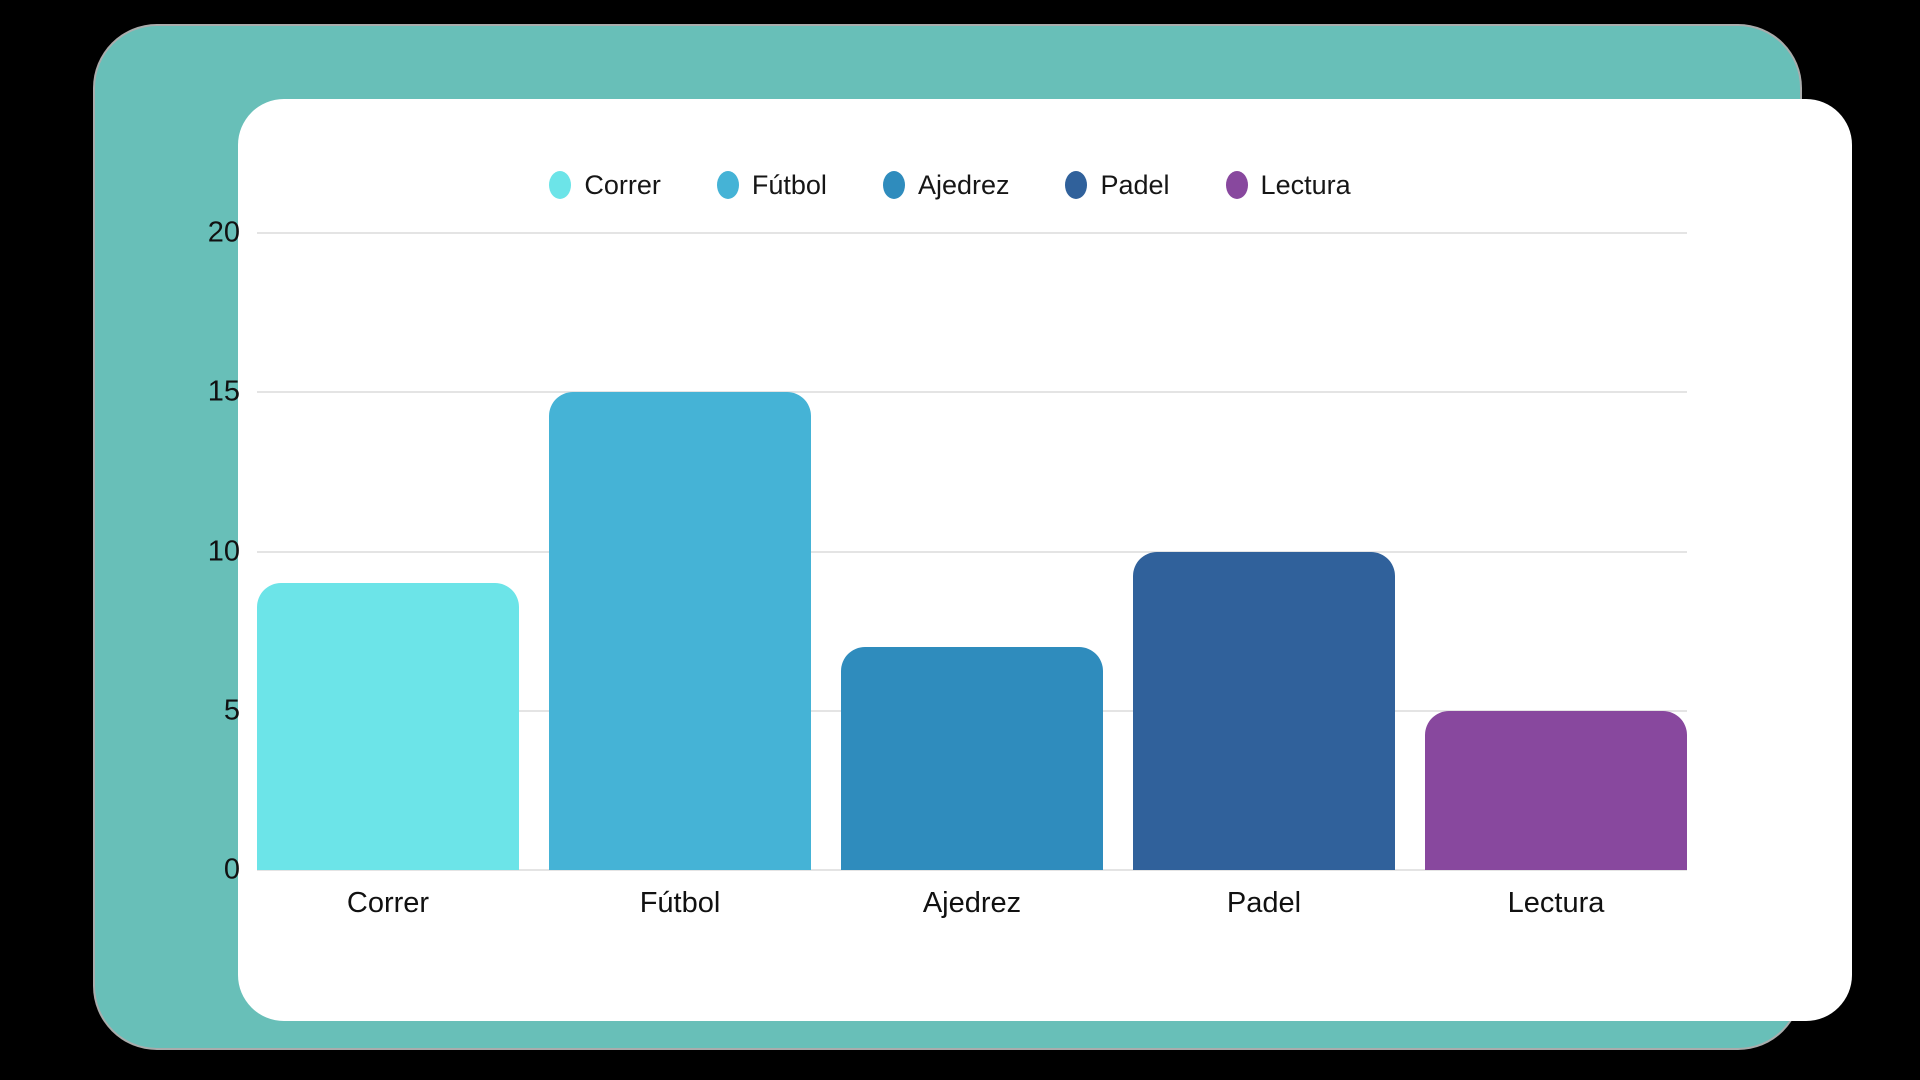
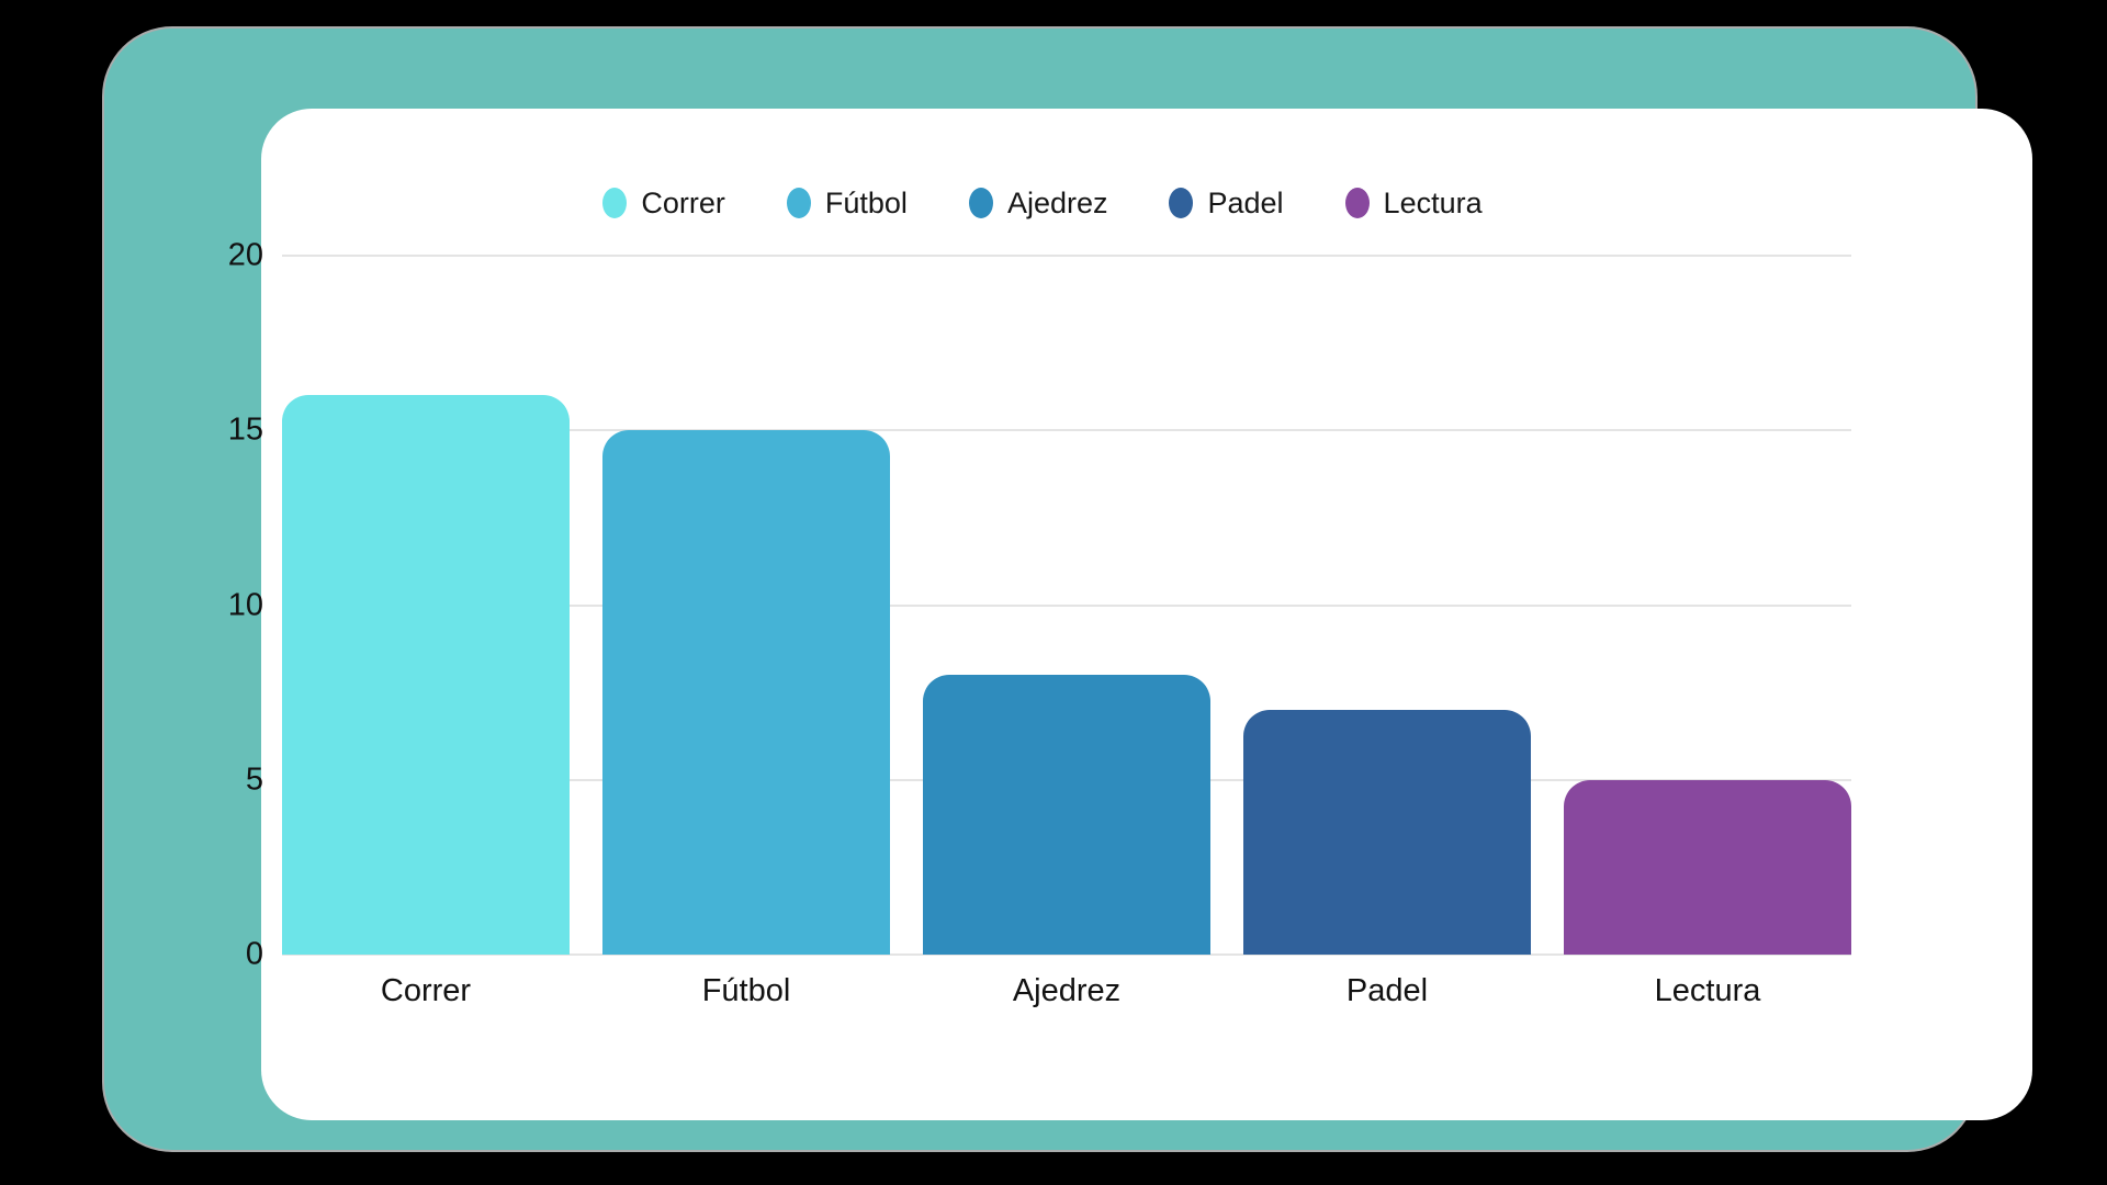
Correr: 9 -> 16
Ajedrez: 7 -> 8
Padel: 10 -> 7
